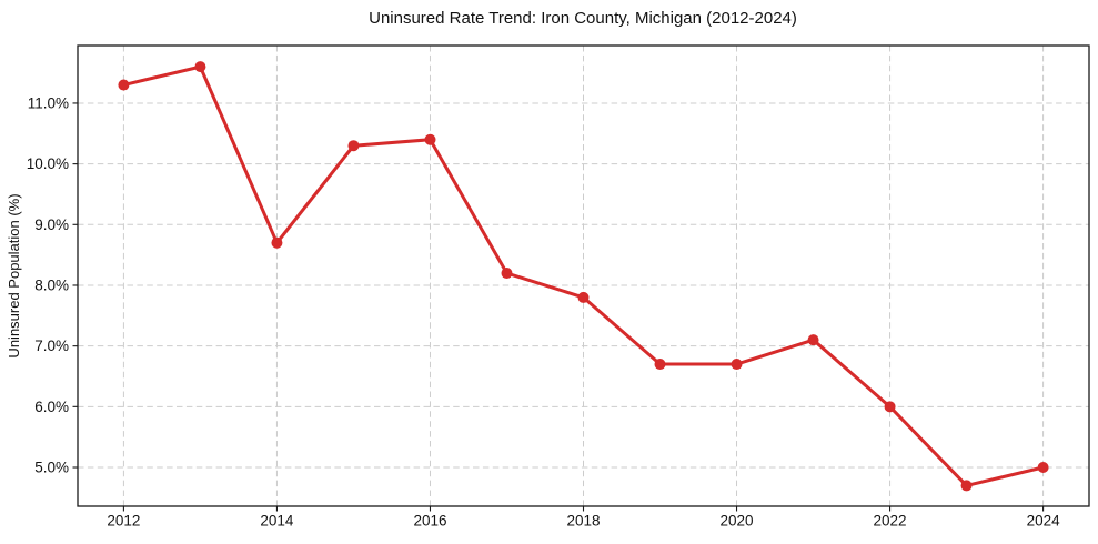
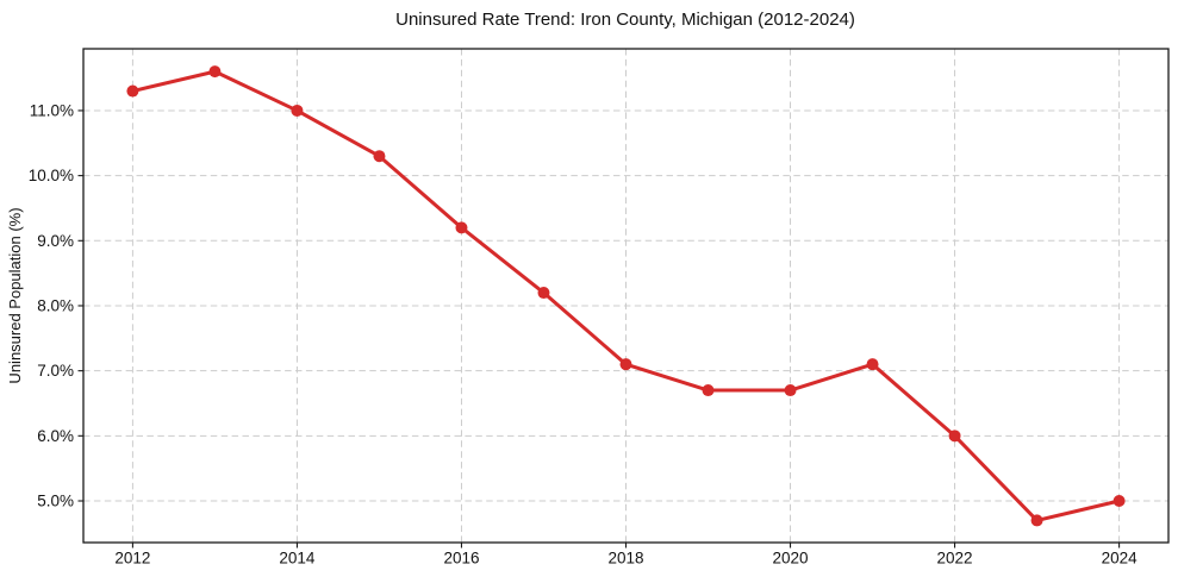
2014: 8.7% -> 11.0%
2016: 10.4% -> 9.2%
2018: 7.8% -> 7.1%
